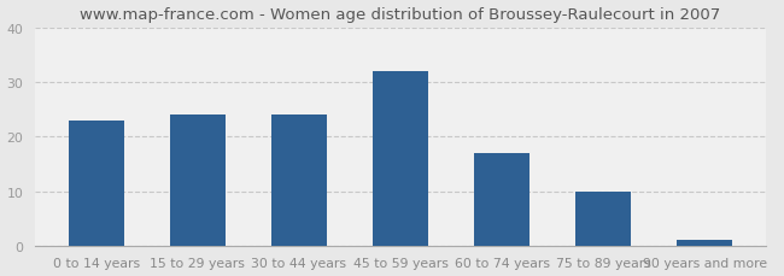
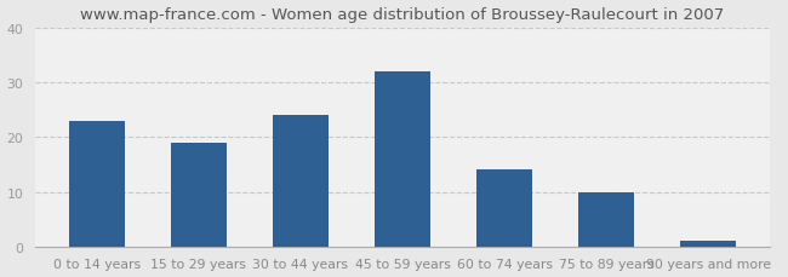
15 to 29 years: 24 -> 19
60 to 74 years: 17 -> 14
